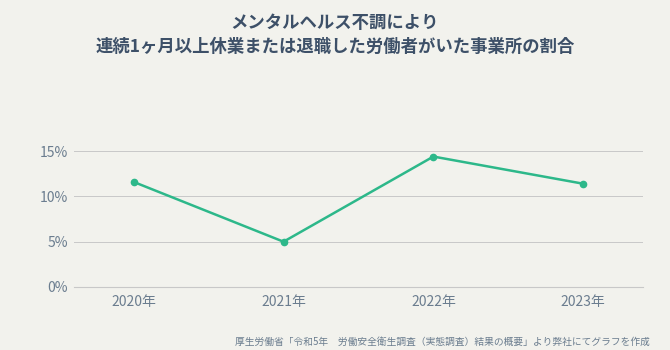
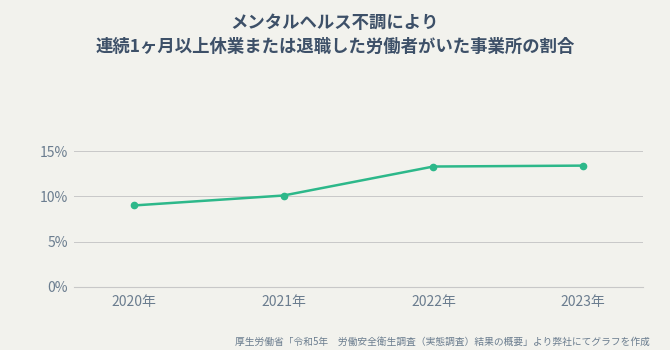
2020年: 11.6% -> 9.0%
2021年: 5.0% -> 10.1%
2022年: 14.4% -> 13.3%
2023年: 11.4% -> 13.4%
